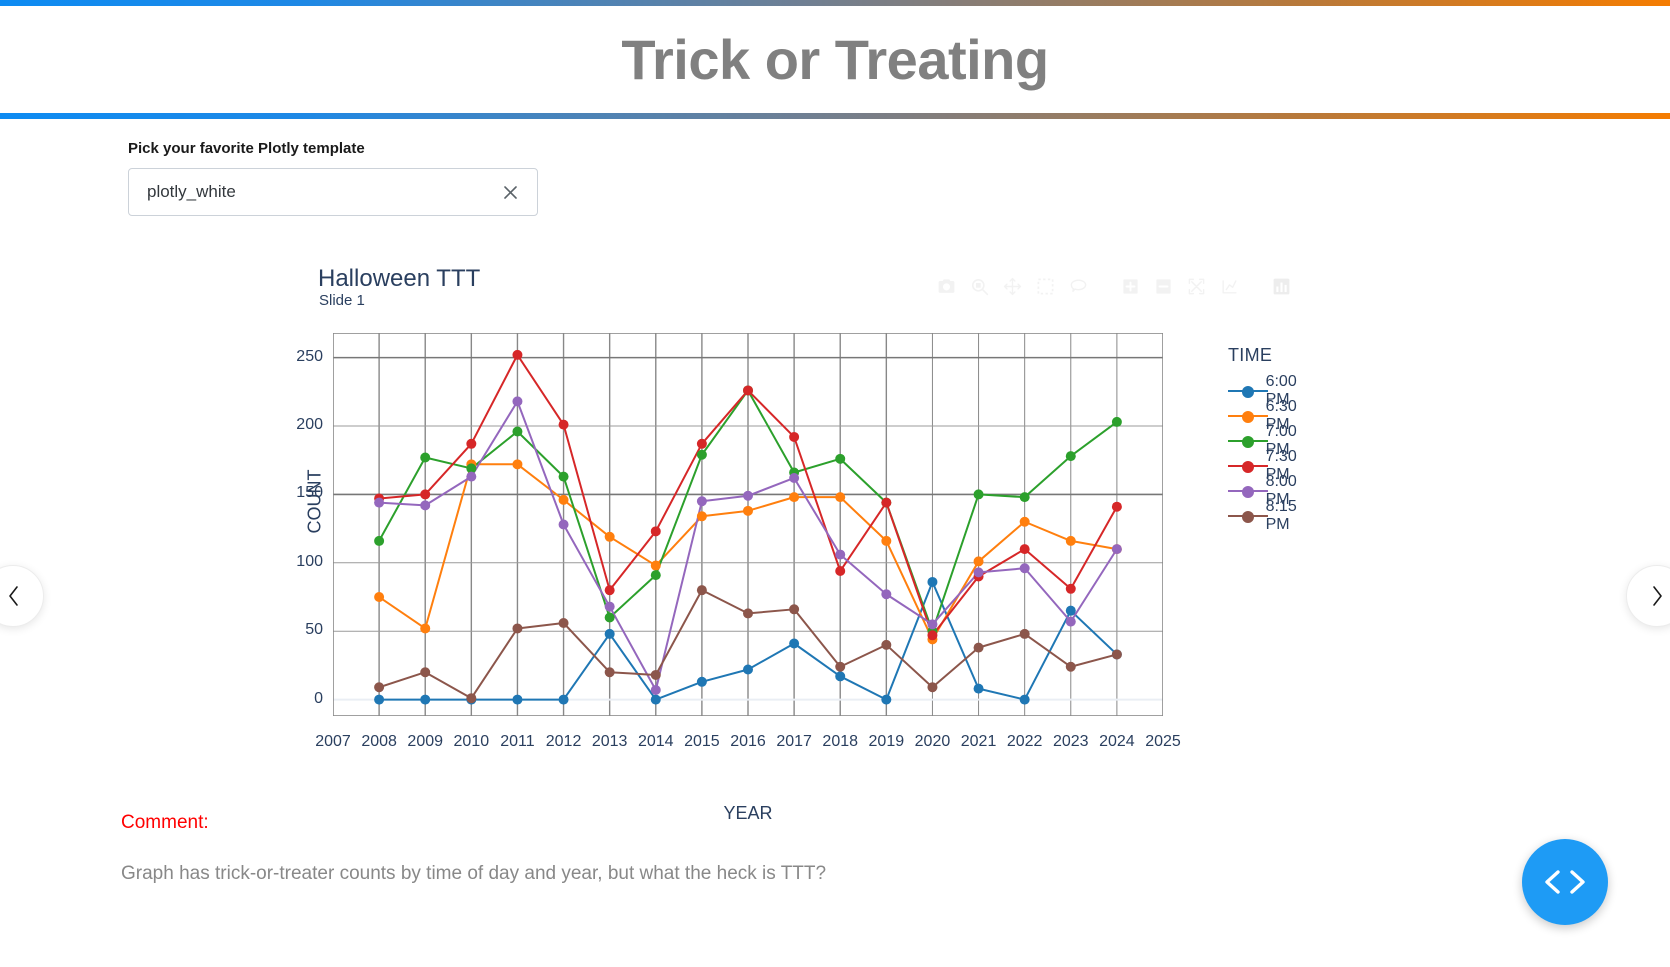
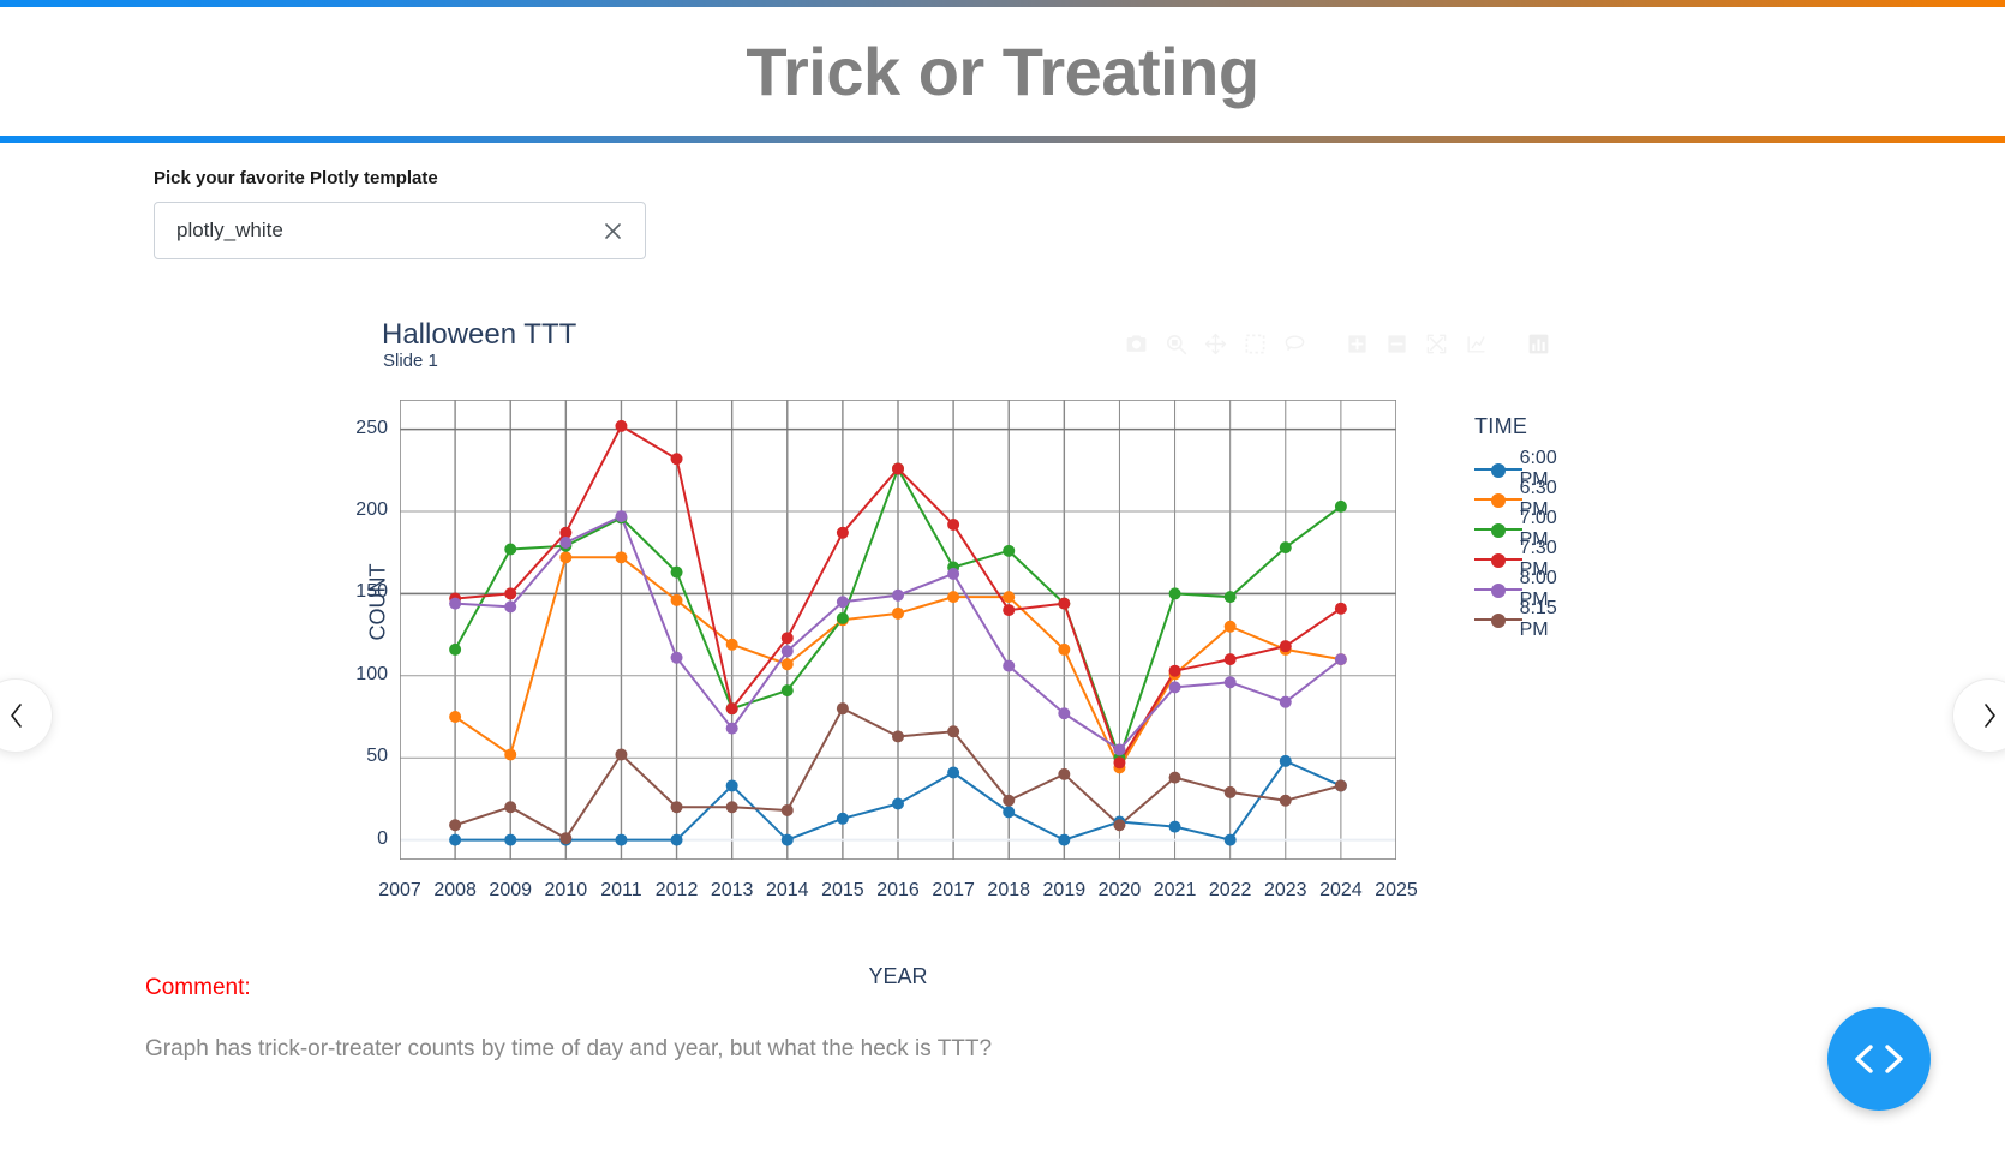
7:00 PM/2010: 169 -> 179
8:00 PM/2010: 163 -> 181
8:00 PM/2011: 218 -> 197
7:30 PM/2012: 201 -> 232
8:00 PM/2012: 128 -> 111
8:15 PM/2012: 56 -> 20
6:00 PM/2013: 48 -> 33
7:00 PM/2013: 60 -> 80
6:30 PM/2014: 98 -> 107
8:00 PM/2014: 7 -> 115
7:00 PM/2015: 179 -> 135
7:30 PM/2018: 94 -> 140
6:00 PM/2020: 86 -> 11
7:30 PM/2021: 90 -> 103
8:15 PM/2022: 48 -> 29
6:00 PM/2023: 65 -> 48
7:30 PM/2023: 81 -> 118
8:00 PM/2023: 57 -> 84
